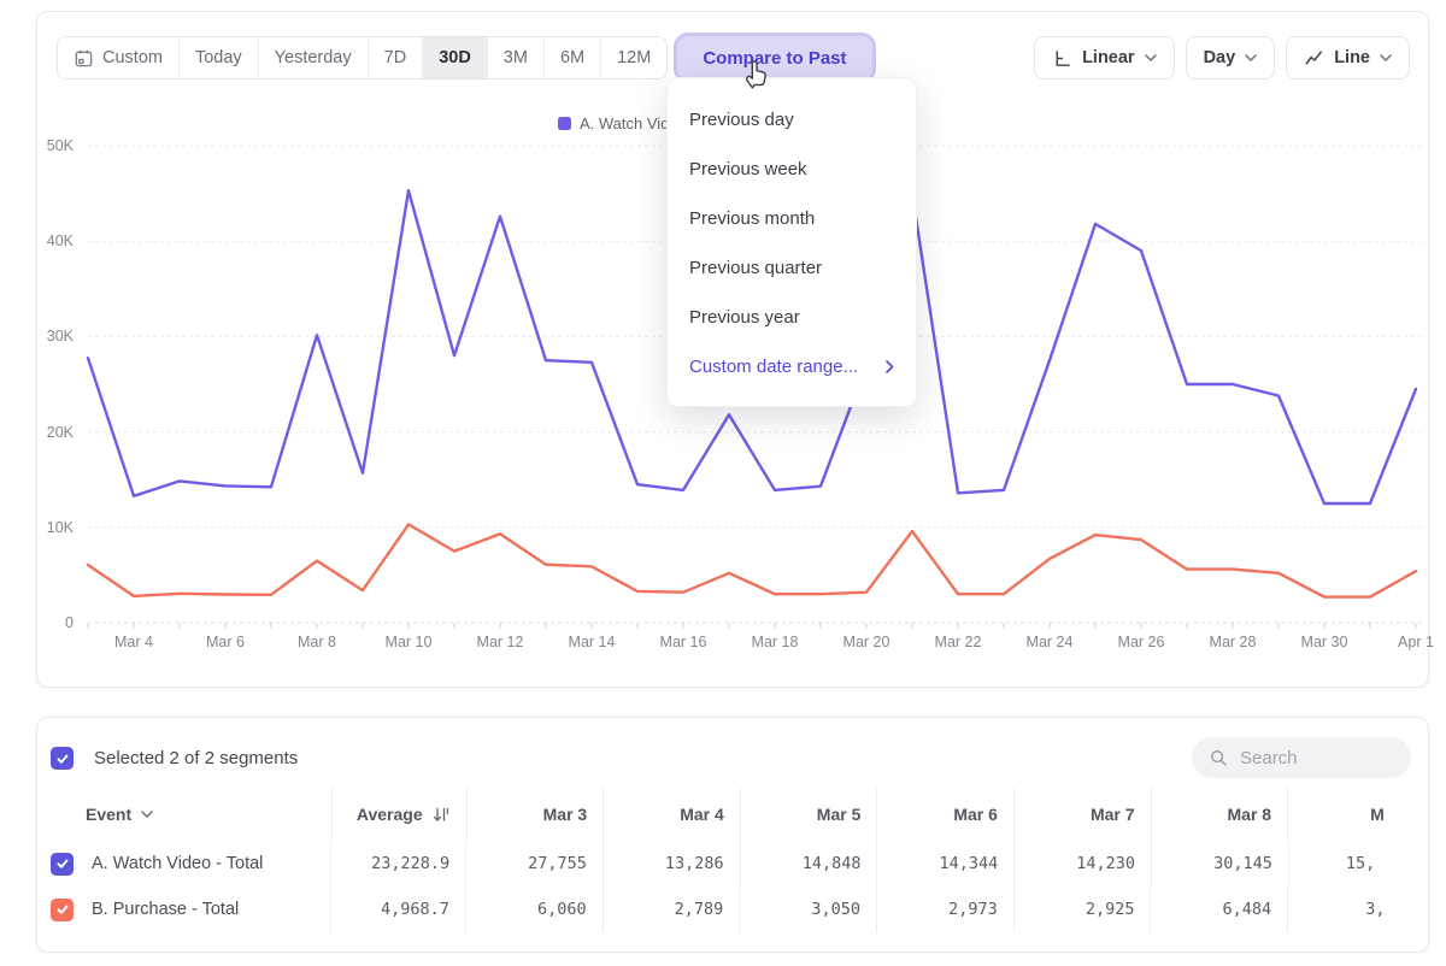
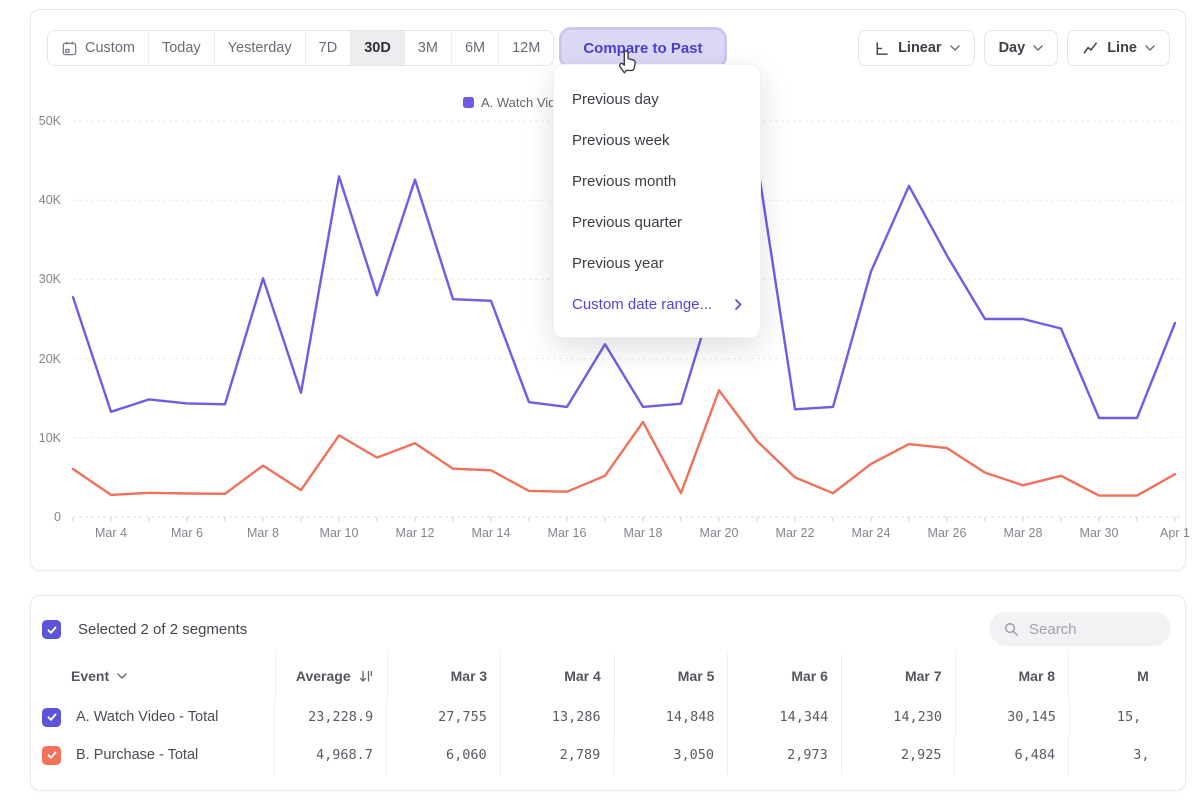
A. Watch Video - Total/Mar 10: 45K -> 43K
B. Purchase - Total/Mar 18: 3K -> 12K
A. Watch Video - Total/Mar 20: 27K -> 30K
B. Purchase - Total/Mar 20: 3K -> 16K
B. Purchase - Total/Mar 22: 3K -> 5K
A. Watch Video - Total/Mar 24: 28K -> 31K
A. Watch Video - Total/Mar 26: 39K -> 33K
B. Purchase - Total/Mar 28: 6K -> 4K
